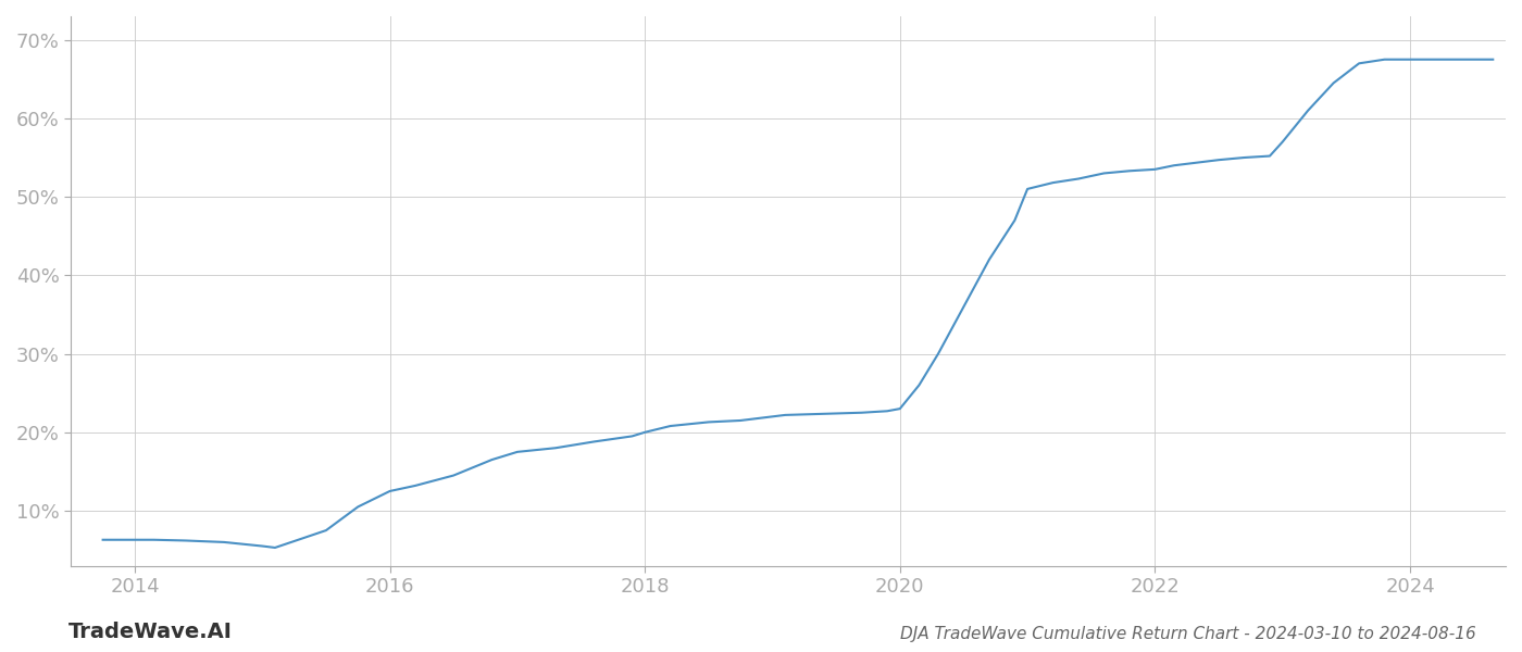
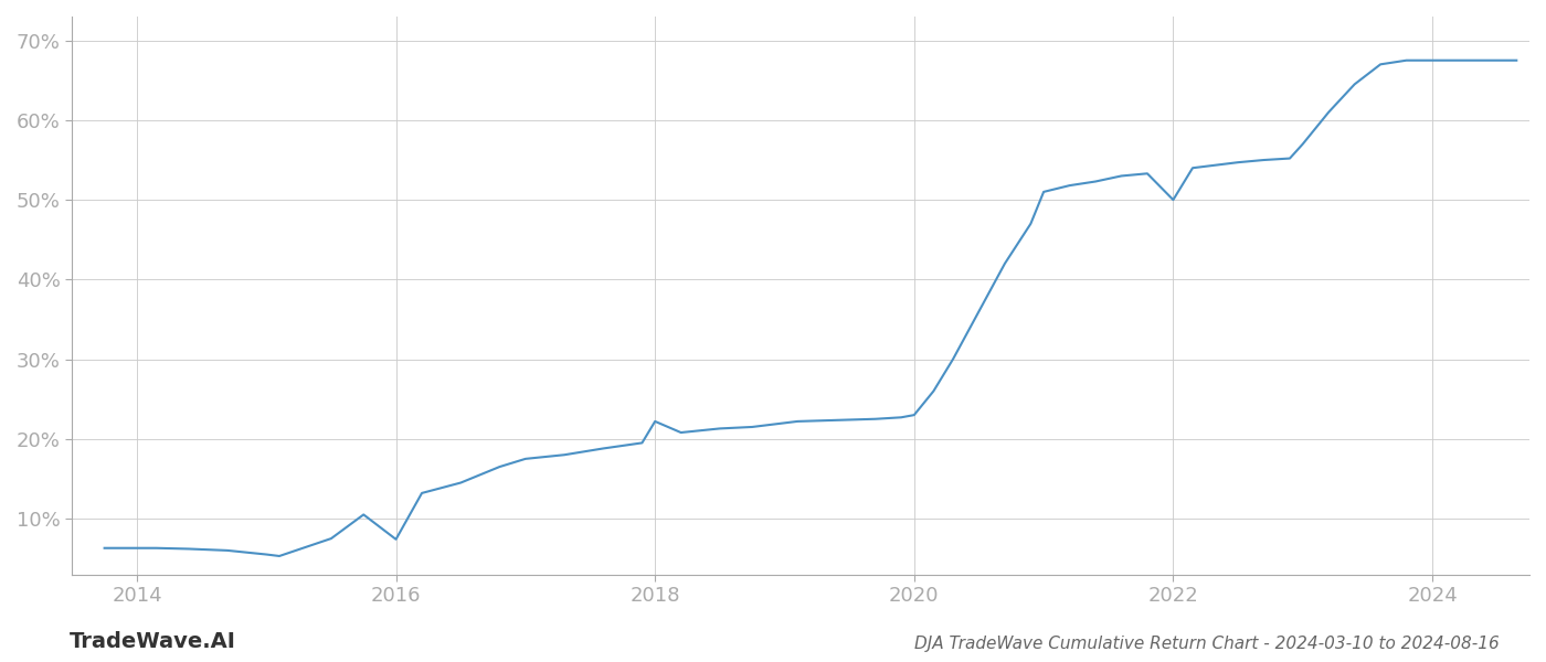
2016: 12.5% -> 7.4%
2018: 20.0% -> 22.2%
2022: 53.5% -> 50.0%
